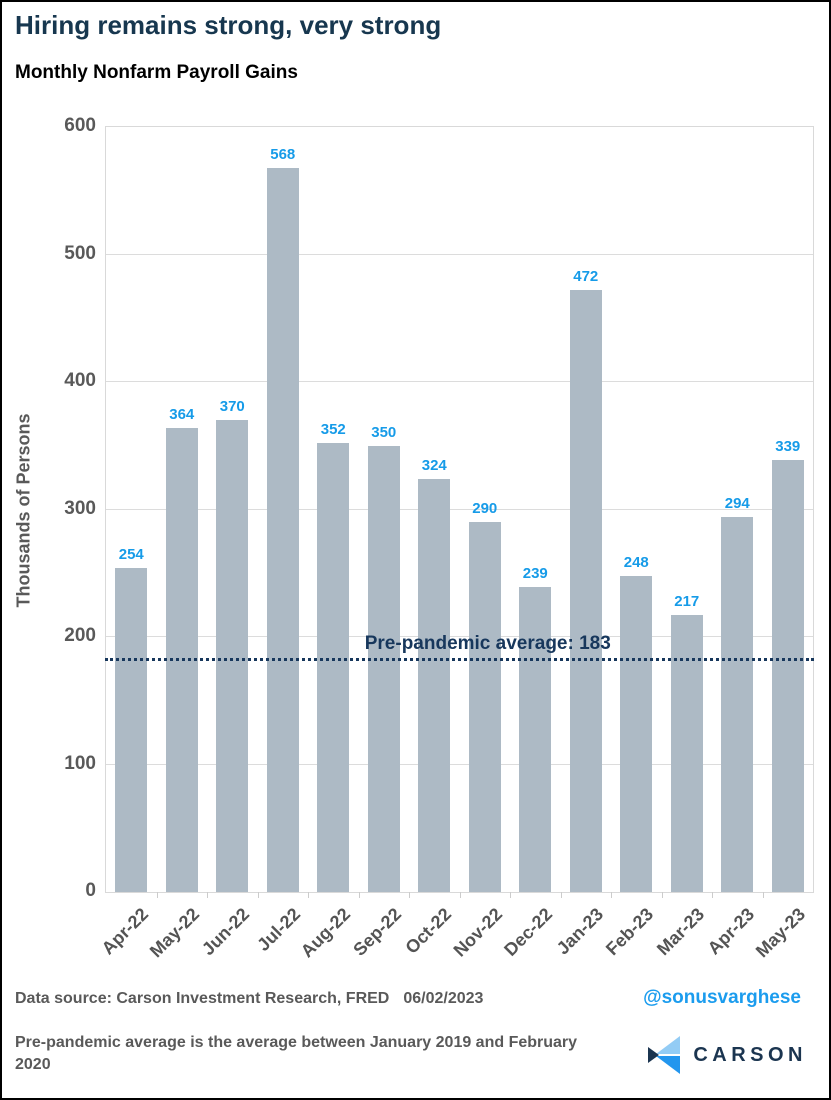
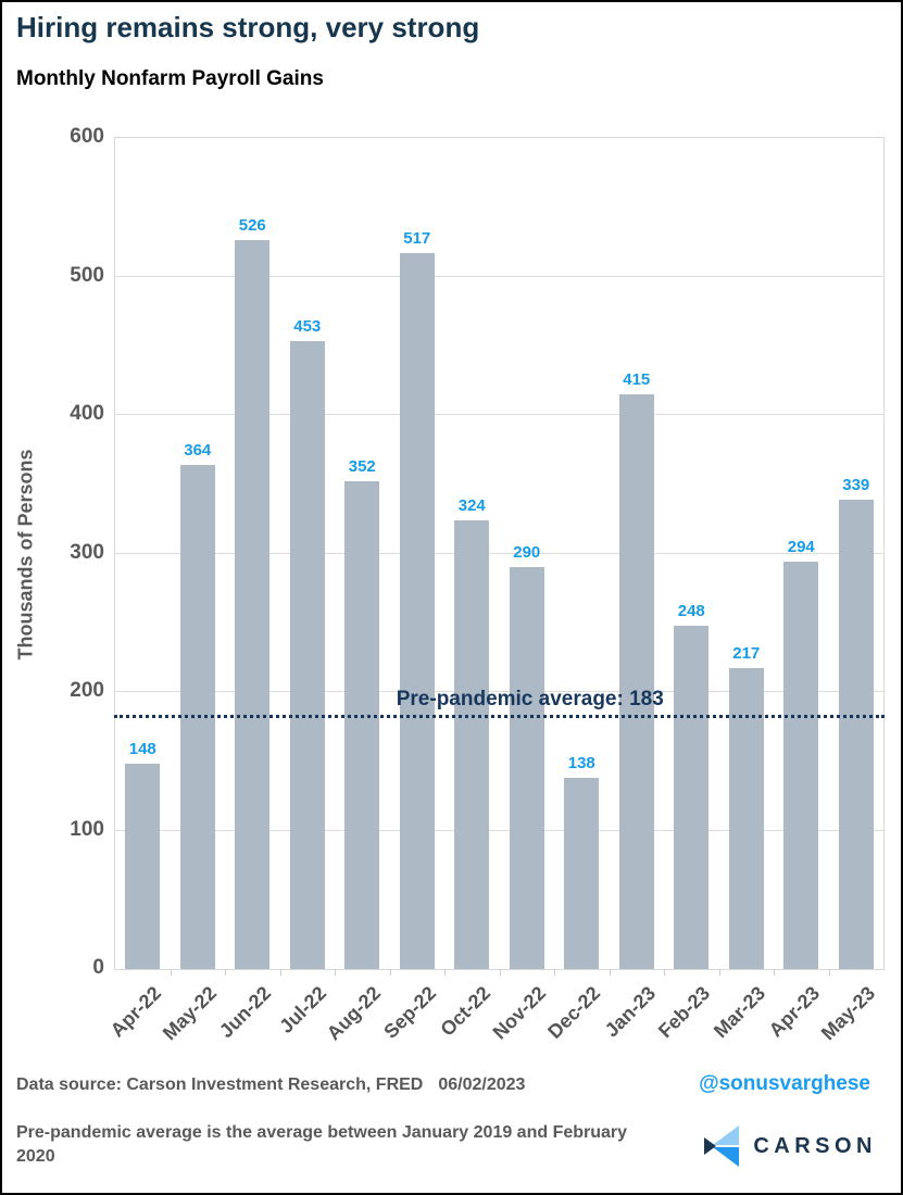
Apr-22: 254 -> 148
Jun-22: 370 -> 526
Jul-22: 568 -> 453
Sep-22: 350 -> 517
Dec-22: 239 -> 138
Jan-23: 472 -> 415
